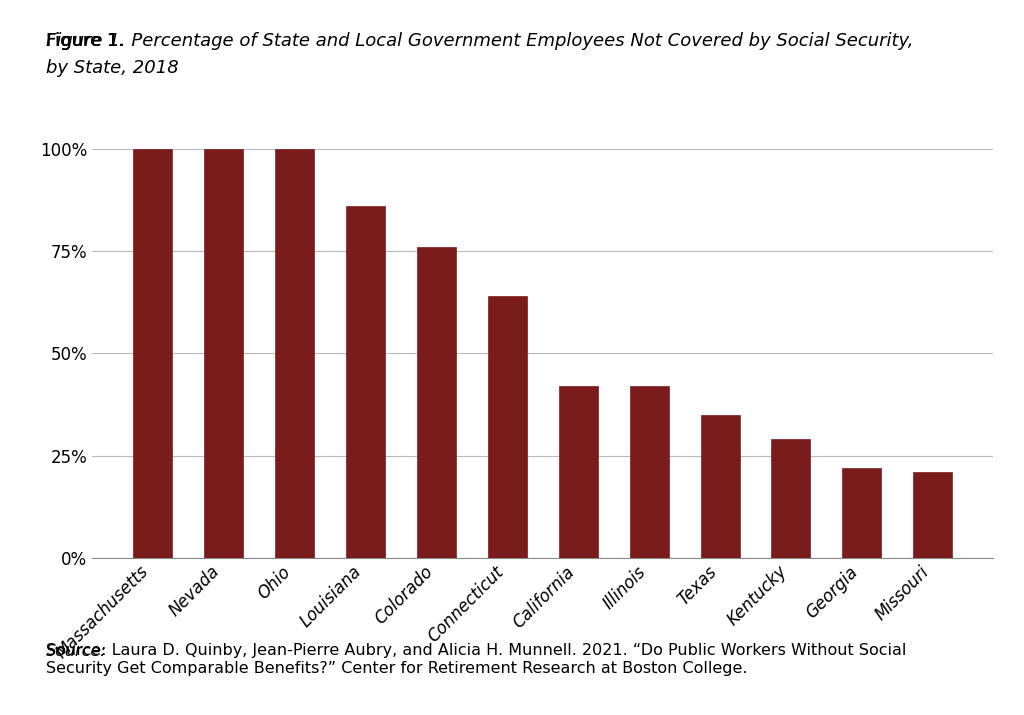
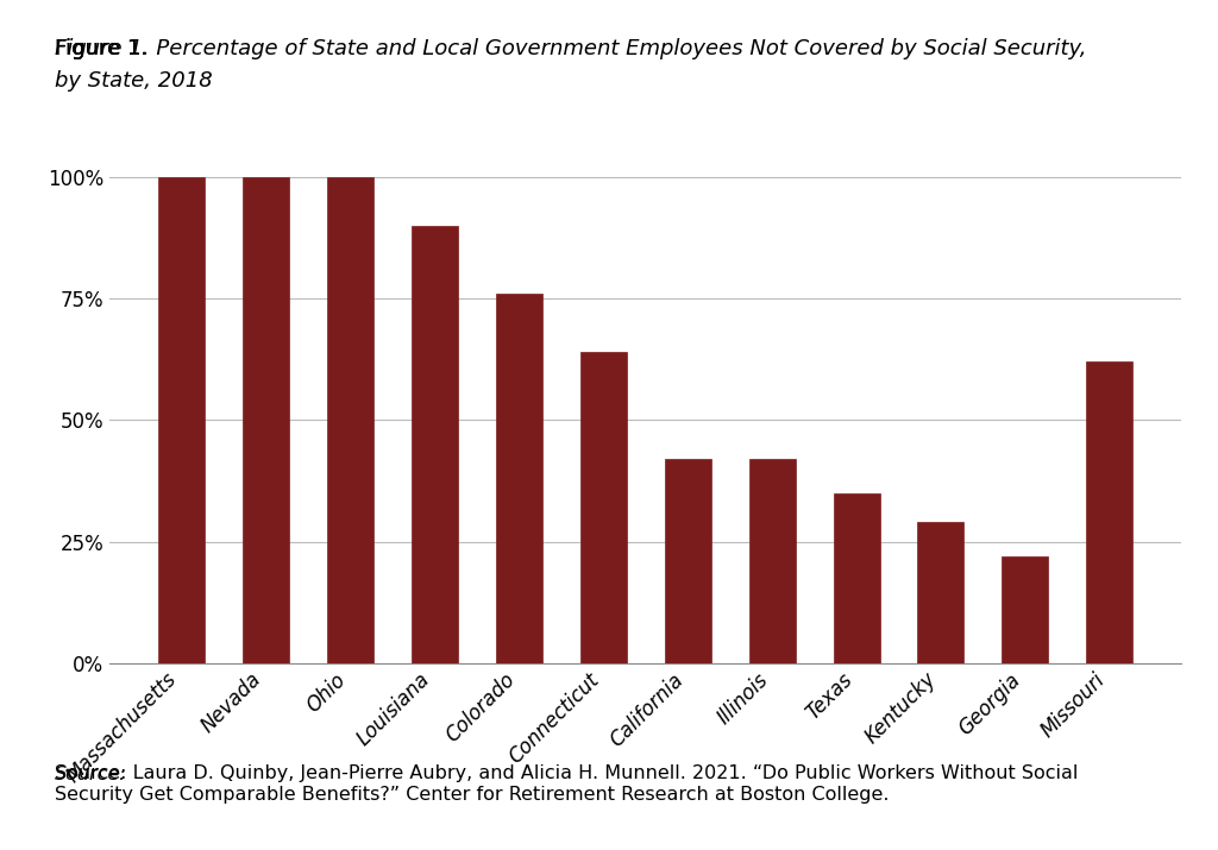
Louisiana: 86% -> 90%
Missouri: 21% -> 62%
